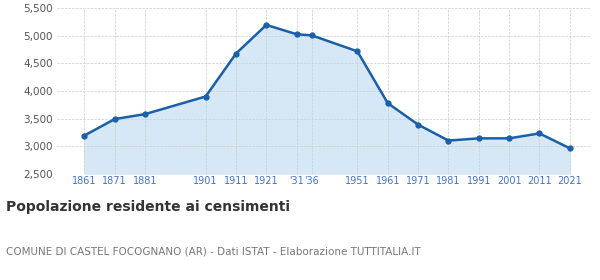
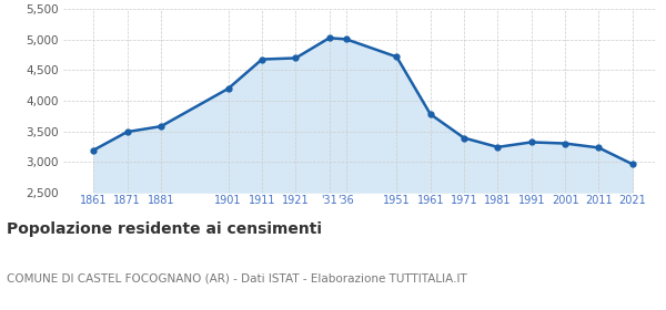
1901: 3,900 -> 4,200
1921: 5,200 -> 4,700
1981: 3,100 -> 3,240
1991: 3,140 -> 3,320
2001: 3,140 -> 3,300
